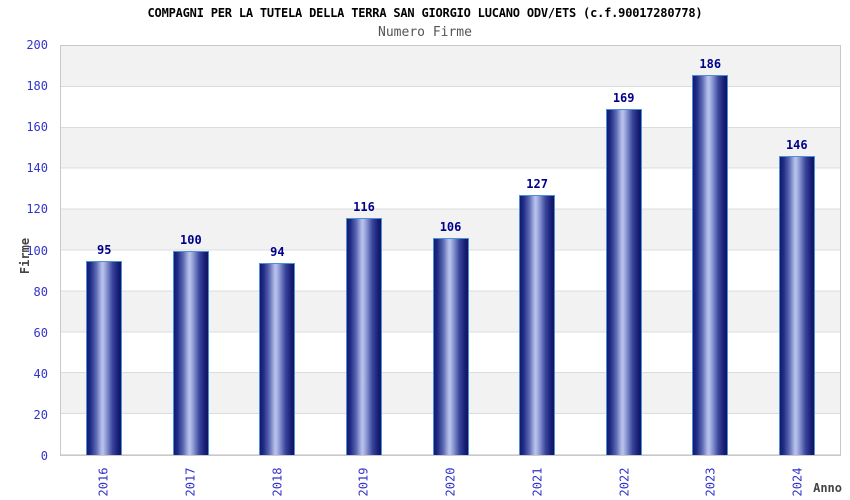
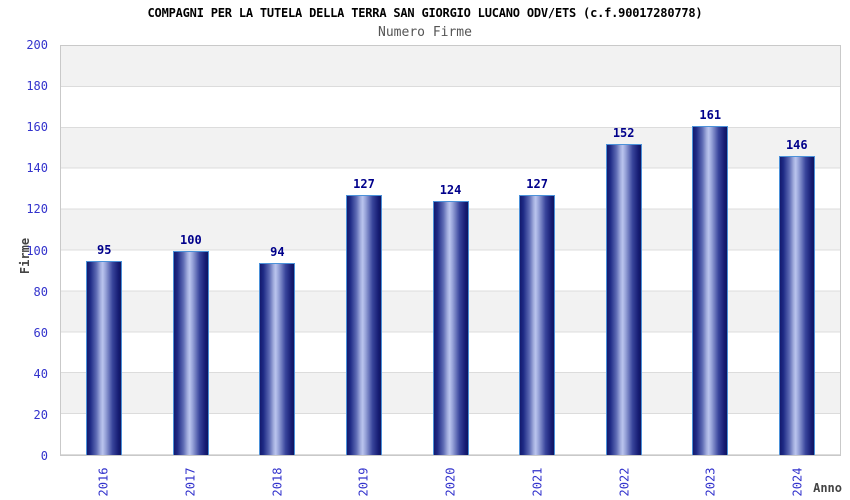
2019: 116 -> 127
2020: 106 -> 124
2022: 169 -> 152
2023: 186 -> 161
